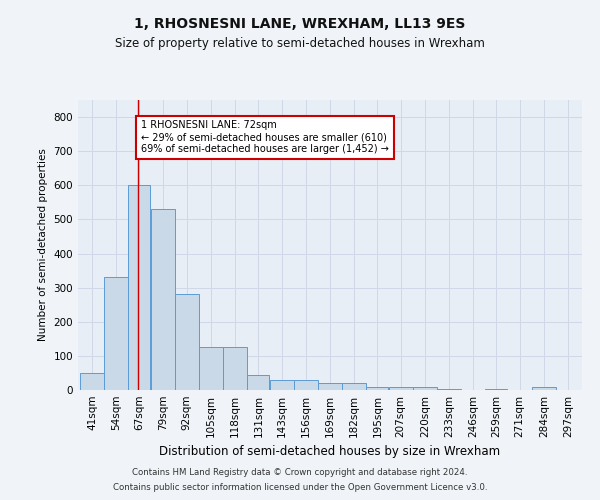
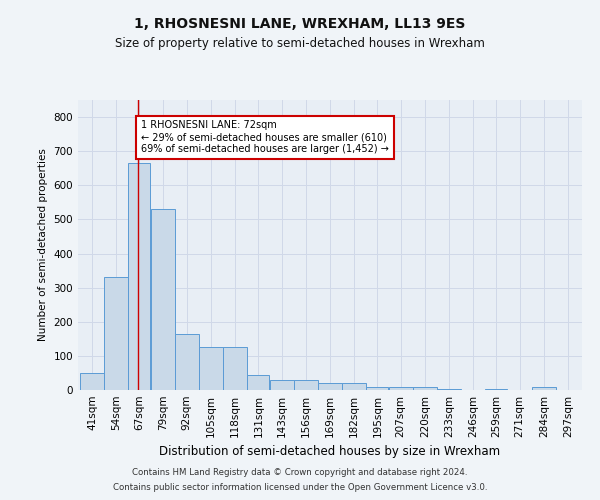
67sqm: 600 -> 665
92sqm: 280 -> 165
